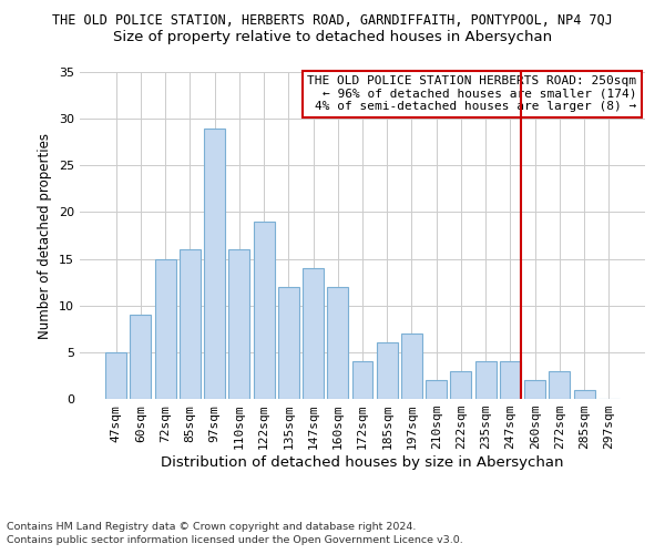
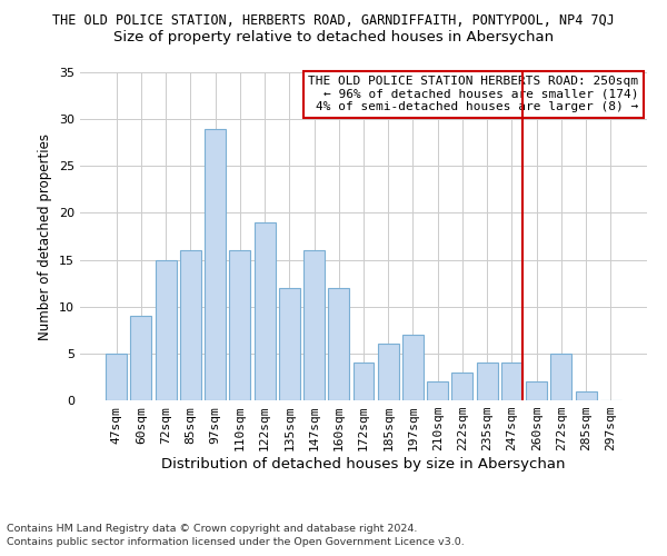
147sqm: 14 -> 16
272sqm: 3 -> 5
